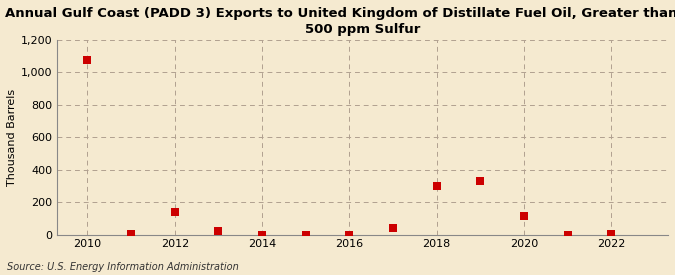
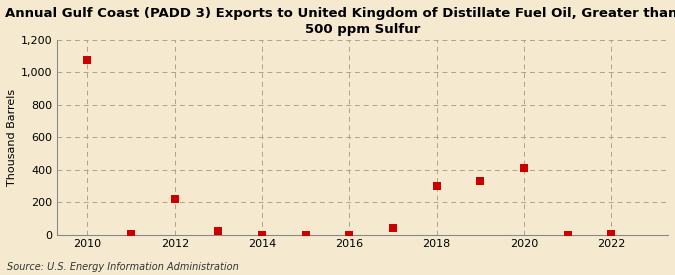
2012: 140 -> 220
2020: 120 -> 410
